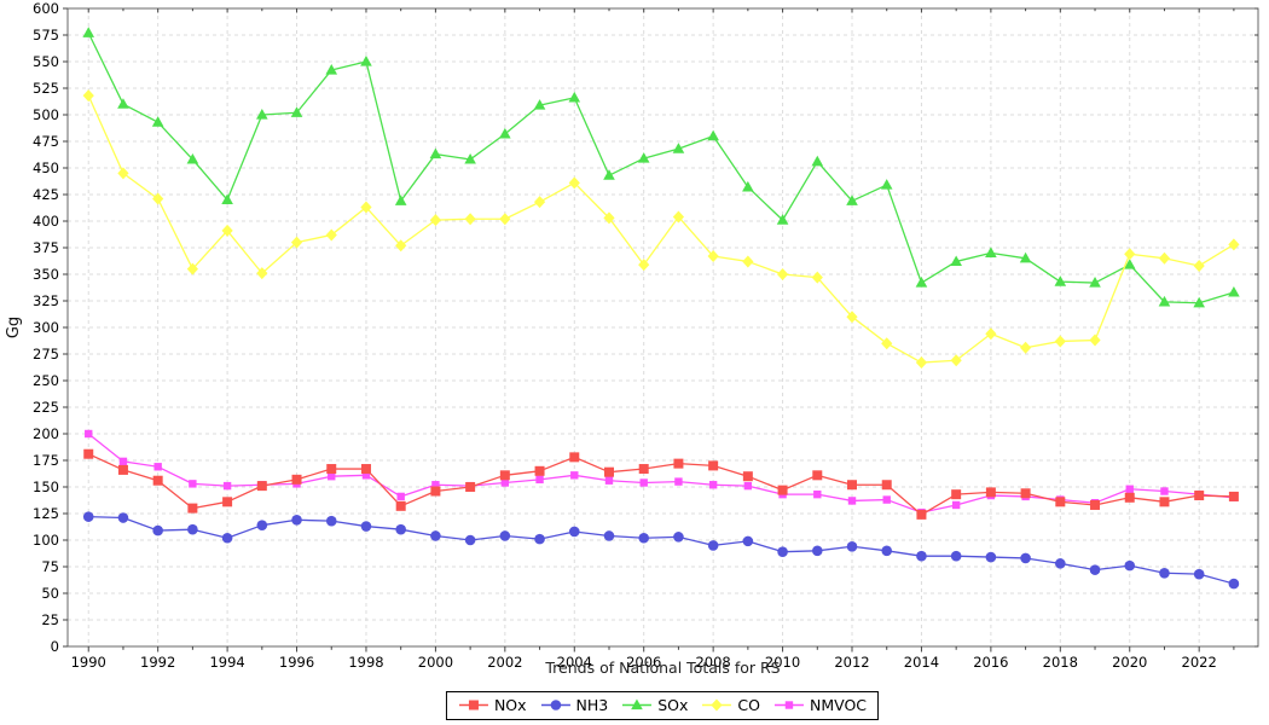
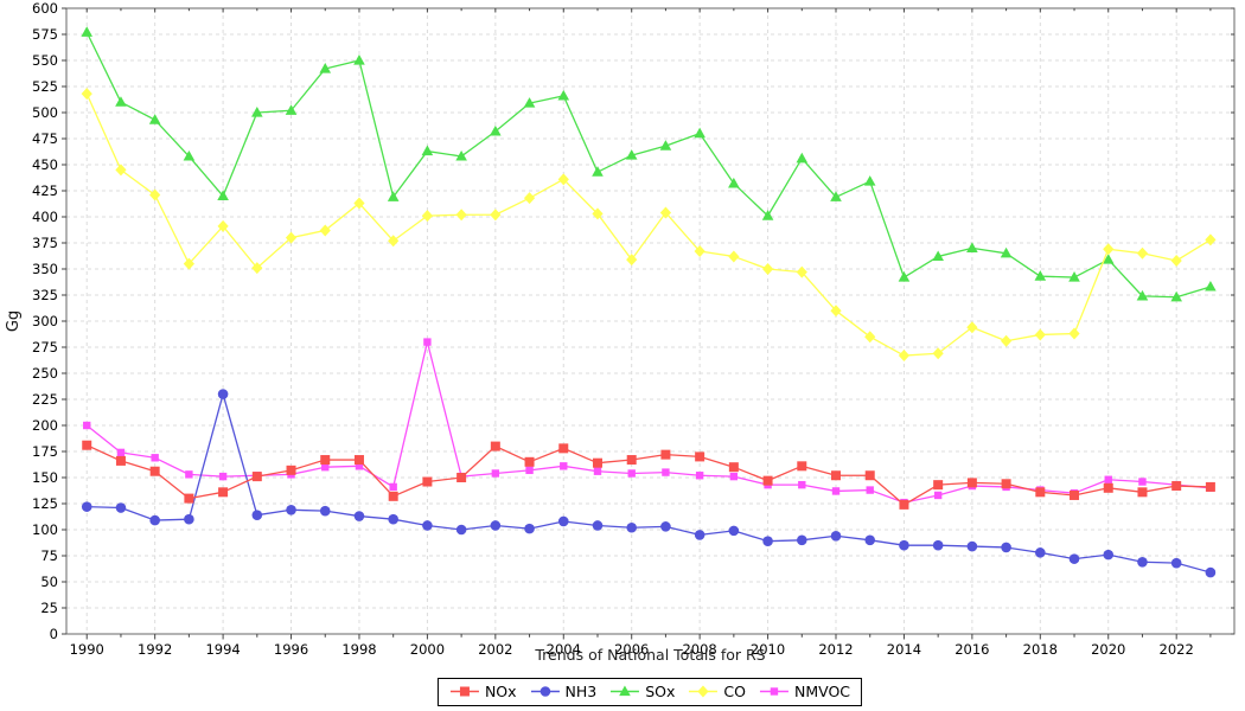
NH3/1994: 100 -> 230
NMVOC/2000: 150 -> 280
NOx/2002: 160 -> 180
